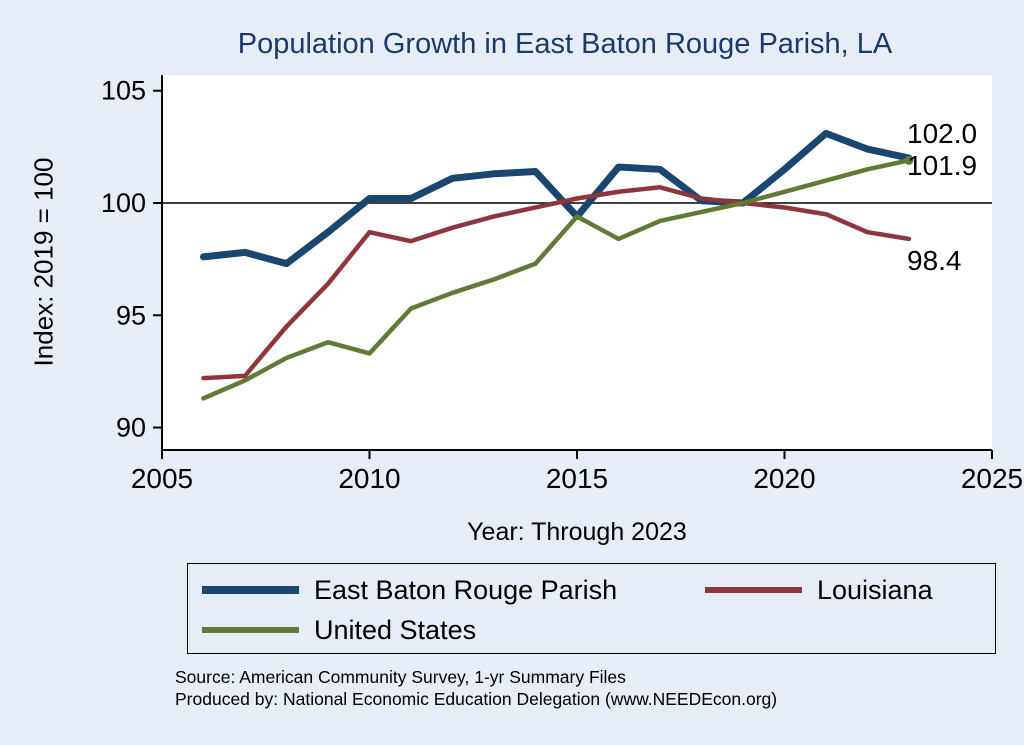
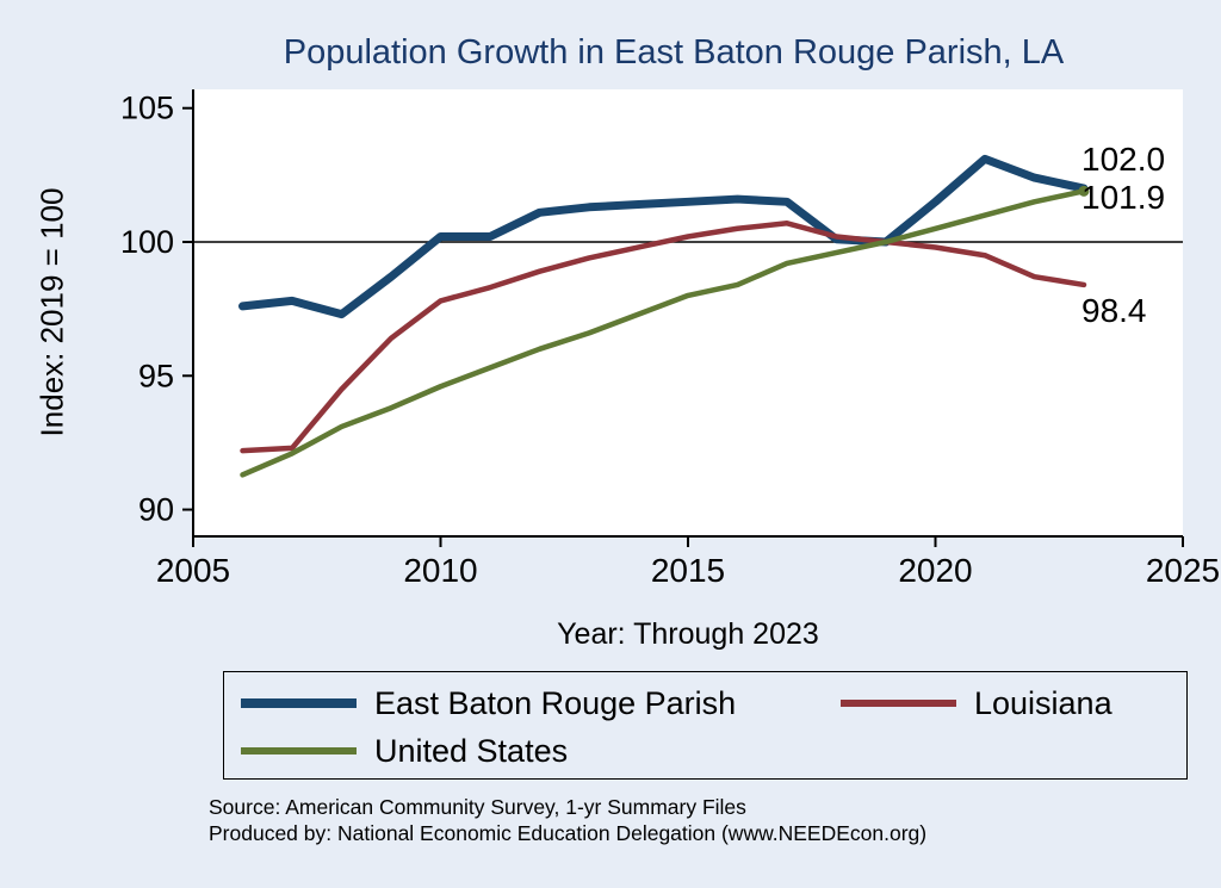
Louisiana/2010: 98.7 -> 97.8
United States/2010: 93.3 -> 94.6
East Baton Rouge Parish/2015: 99.4 -> 101.5
United States/2015: 99.4 -> 98.0
